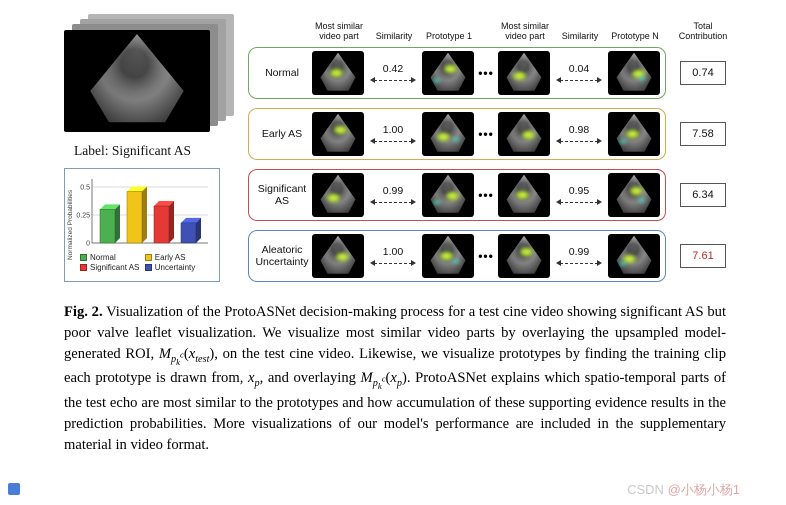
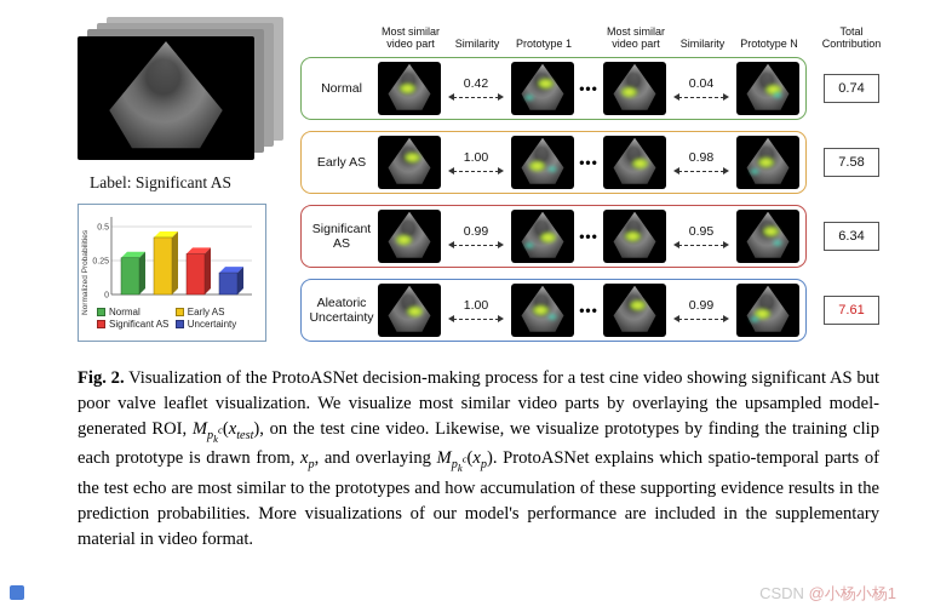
Normal: 0.30 -> 0.27
Early AS: 0.46 -> 0.42
Significant AS: 0.33 -> 0.30
Uncertainty: 0.18 -> 0.16
